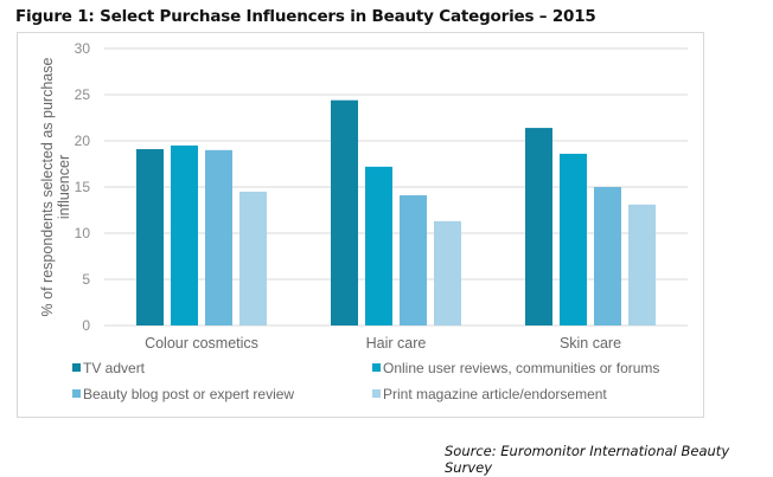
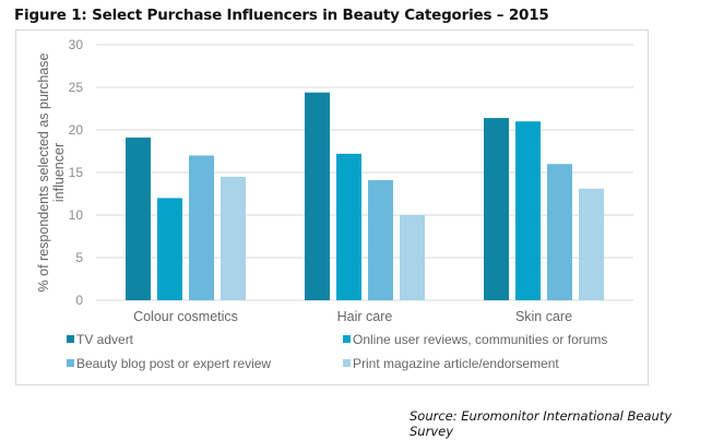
Online user reviews, communities or forums/Colour cosmetics: 20 -> 12
Beauty blog post or expert review/Colour cosmetics: 19 -> 17
Print magazine article/endorsement/Hair care: 11 -> 10
Online user reviews, communities or forums/Skin care: 19 -> 21
Beauty blog post or expert review/Skin care: 15 -> 16
